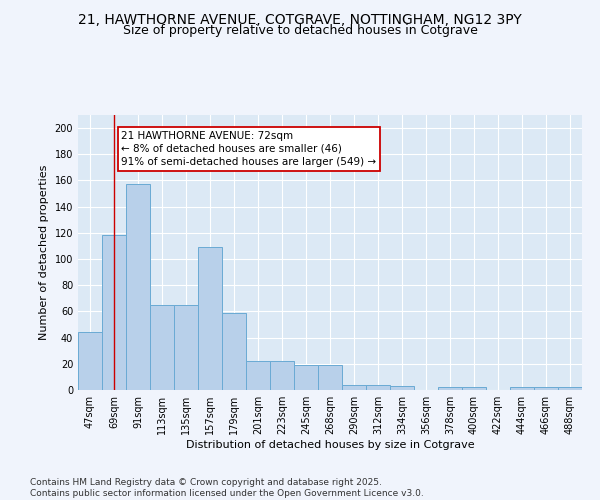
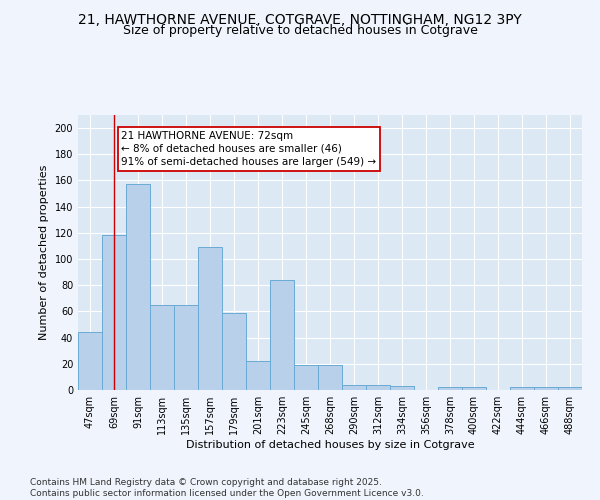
223sqm: 22 -> 84
